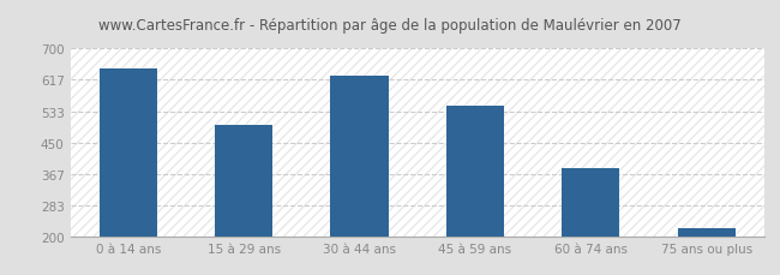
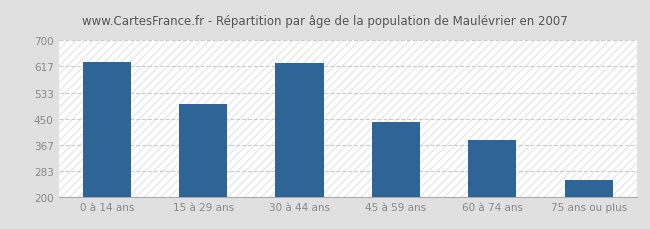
0 à 14 ans: 647 -> 630
45 à 59 ans: 547 -> 440
75 ans ou plus: 223 -> 255
